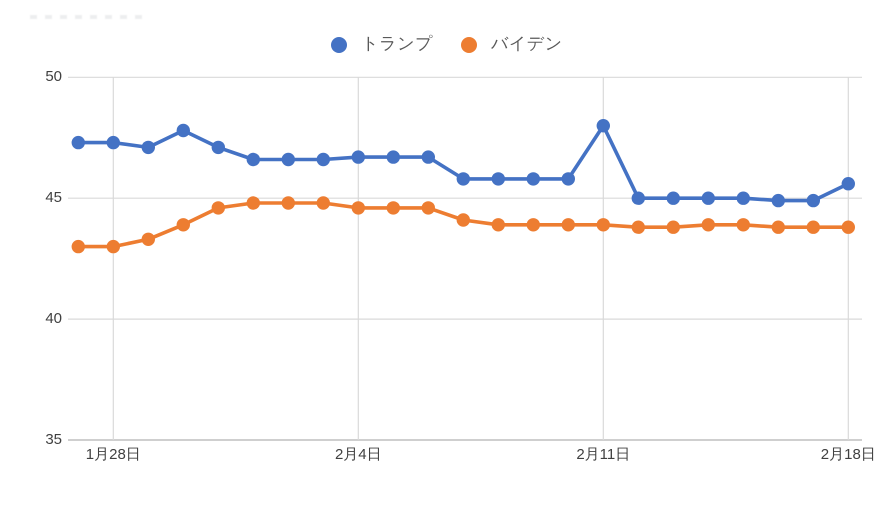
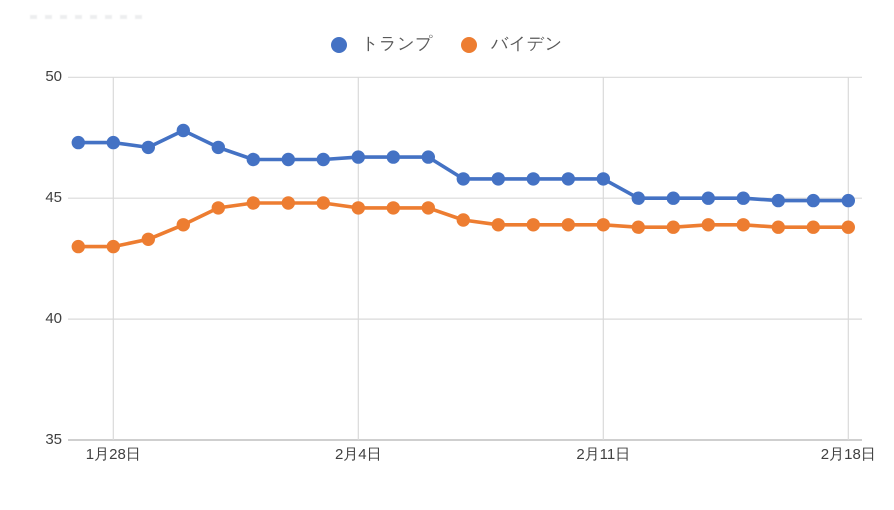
トランプ/2月11日: 48.0 -> 45.8
トランプ/2月18日: 45.6 -> 44.9
